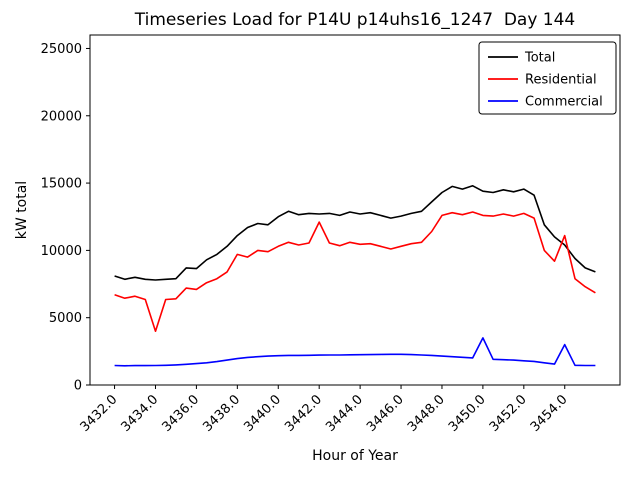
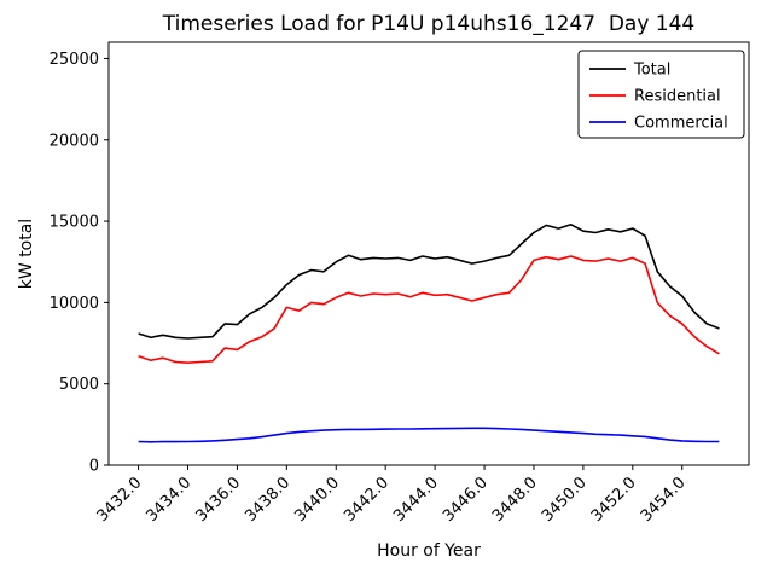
Residential/3434.0: 4000 -> 6300
Residential/3442.0: 12100 -> 10500
Commercial/3450.0: 3500 -> 2000
Residential/3454.0: 11100 -> 8700
Commercial/3454.0: 3000 -> 1500
